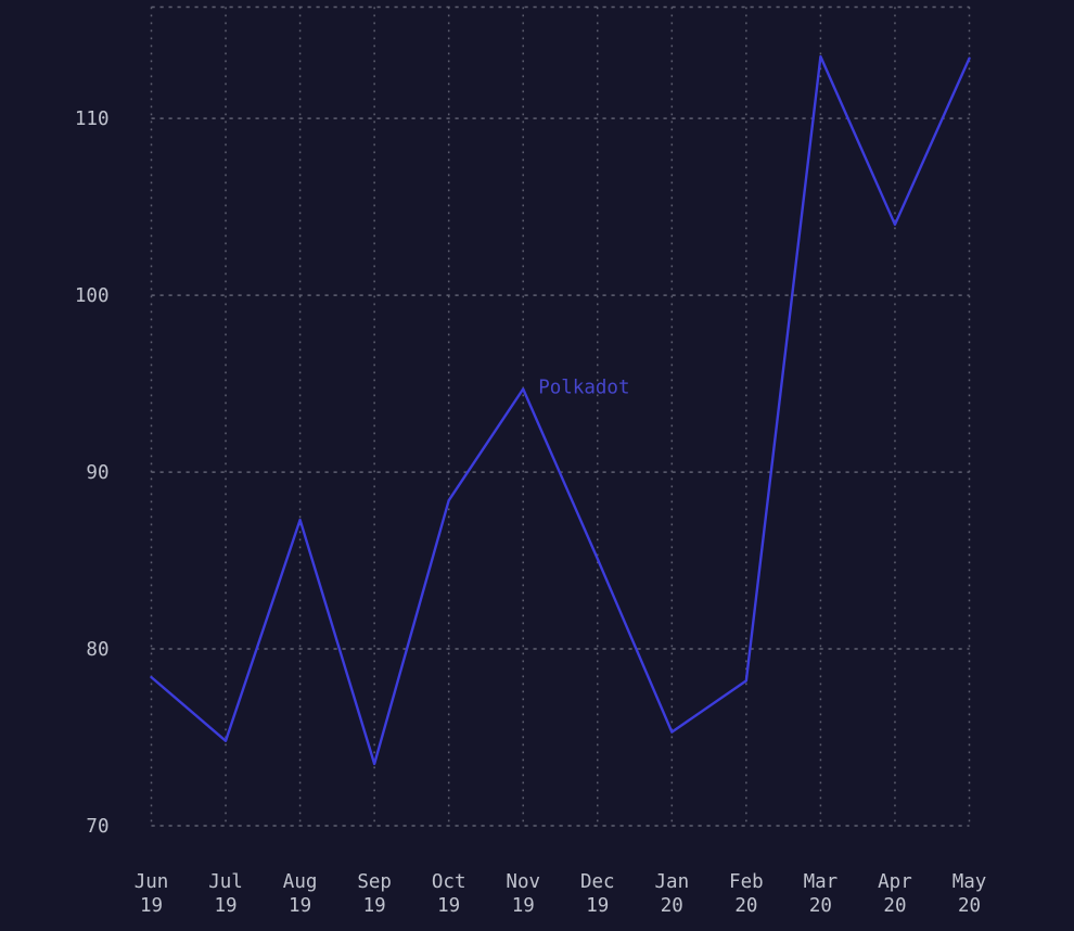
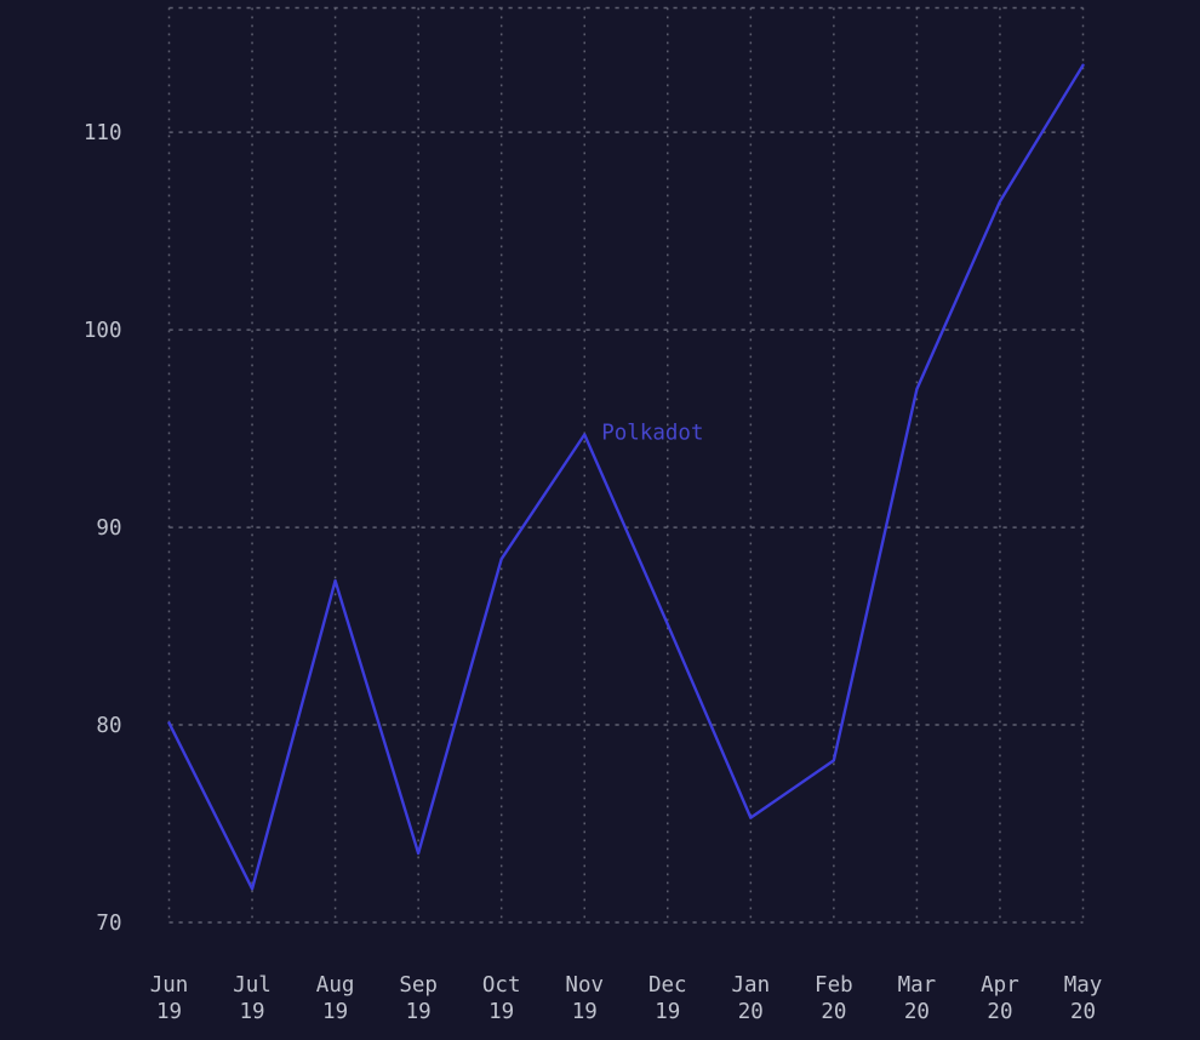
Jun 19: 78.4 -> 80.1
Jul 19: 74.8 -> 71.7
Mar 20: 113.5 -> 97.0
Apr 20: 104.0 -> 106.5
